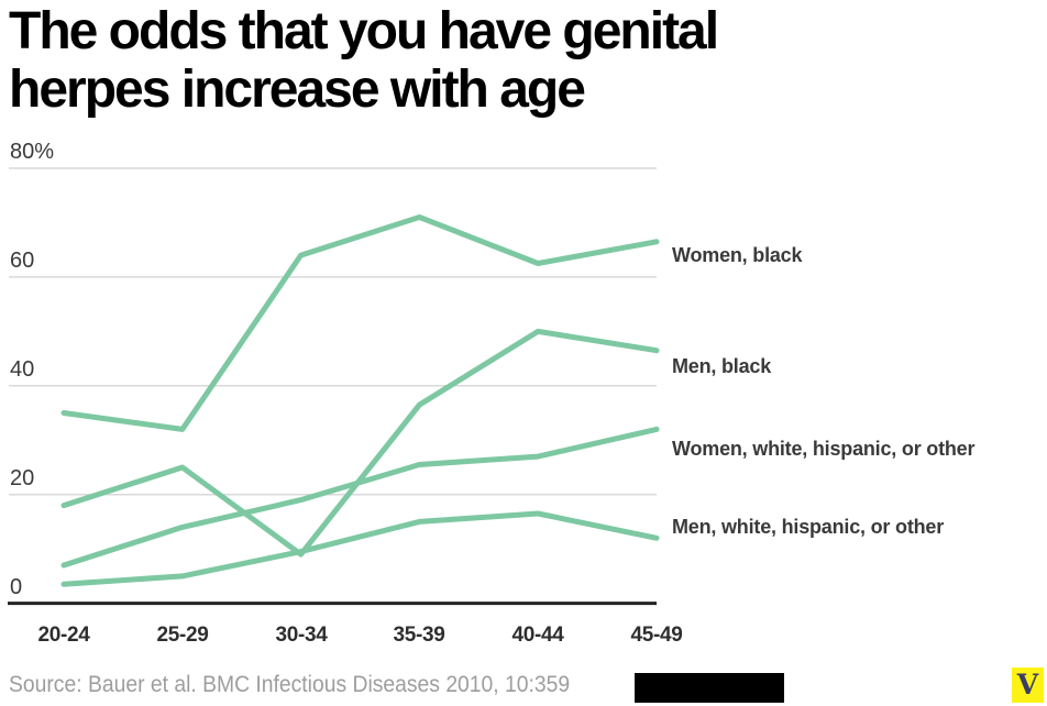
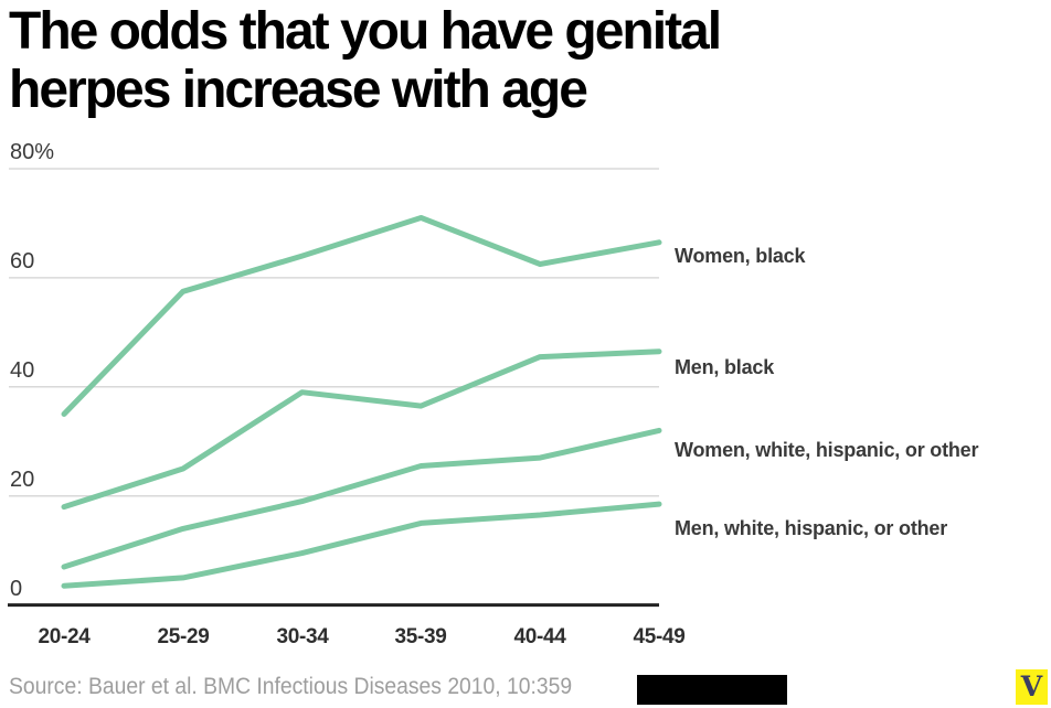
Women, black/25-29: 32% -> 58%
Men, black/30-34: 9% -> 39%
Men, black/40-44: 50% -> 46%
Men, white, hispanic, or other/45-49: 12% -> 18%
